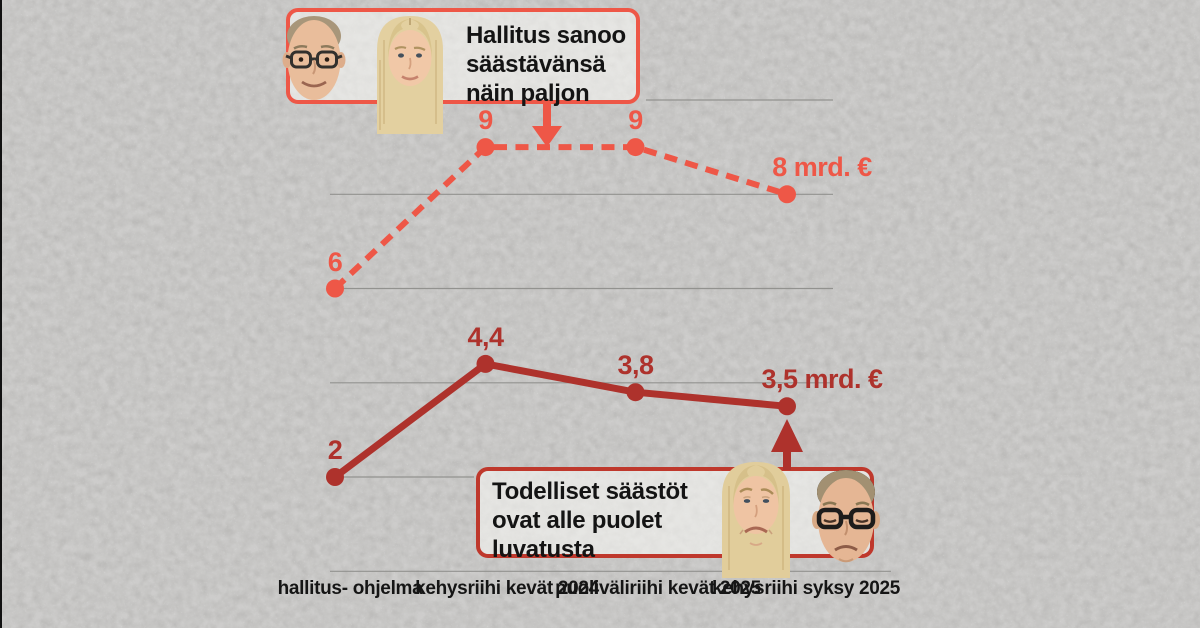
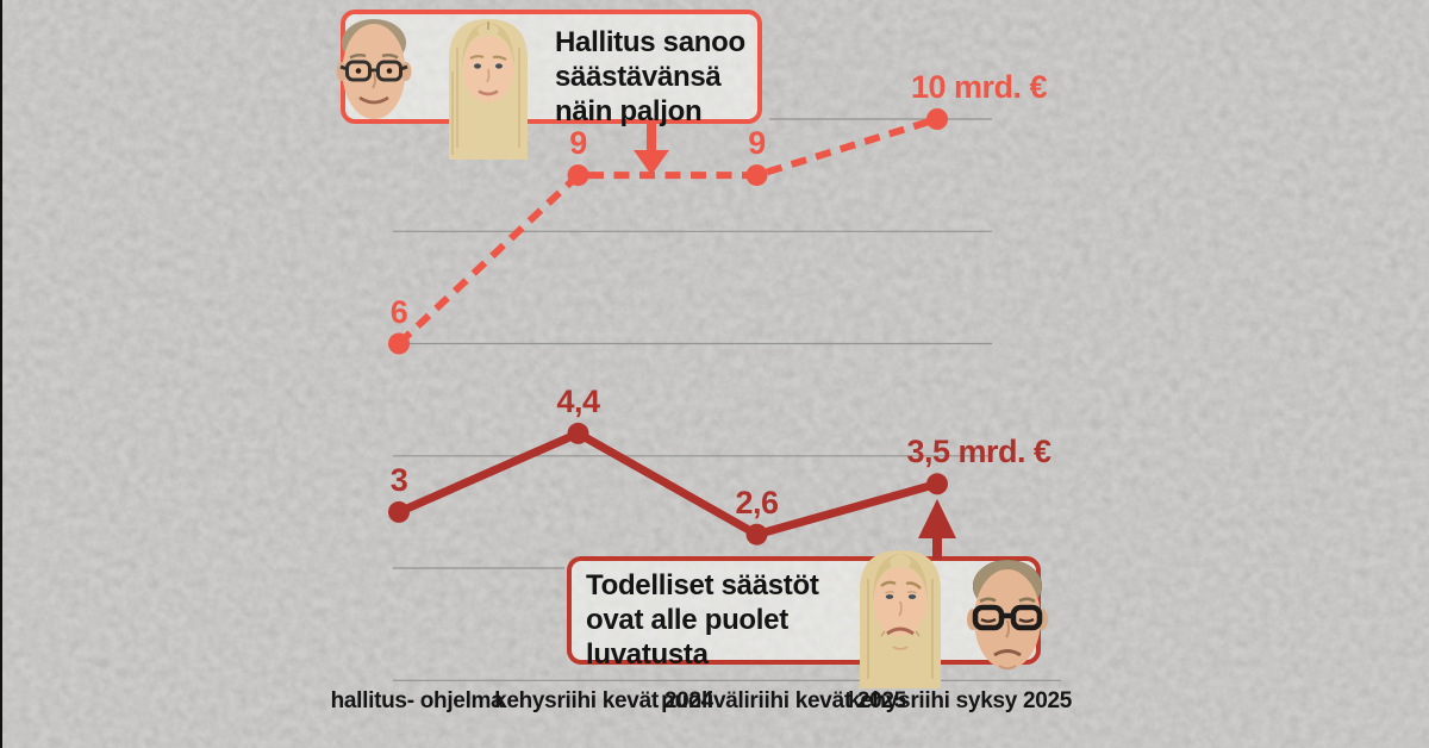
Todelliset säästöt ovat alle puolet luvatusta/hallitus-ohjelma: 2 -> 3
Todelliset säästöt ovat alle puolet luvatusta/puoliväliriihi kevät 2025: 3,8 -> 2,6
Hallitus sanoo säästävänsä näin paljon/kehysriihi syksy 2025: 8 -> 10
